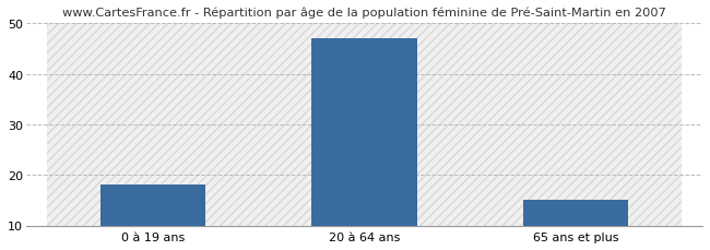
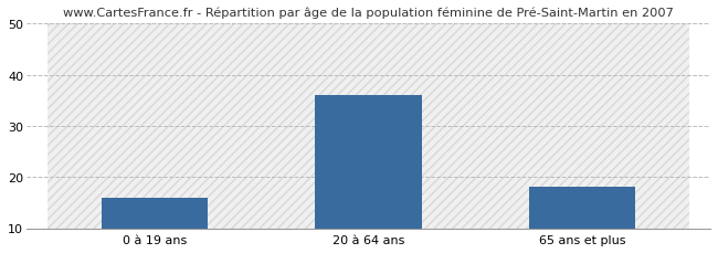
0 à 19 ans: 18 -> 16
20 à 64 ans: 47 -> 36
65 ans et plus: 15 -> 18
